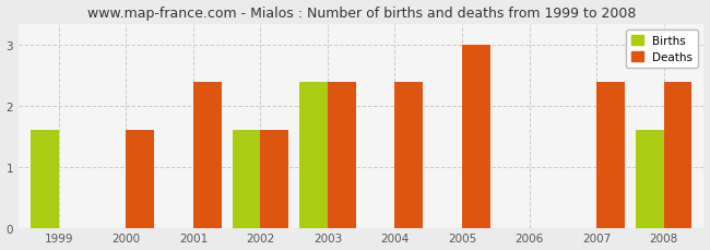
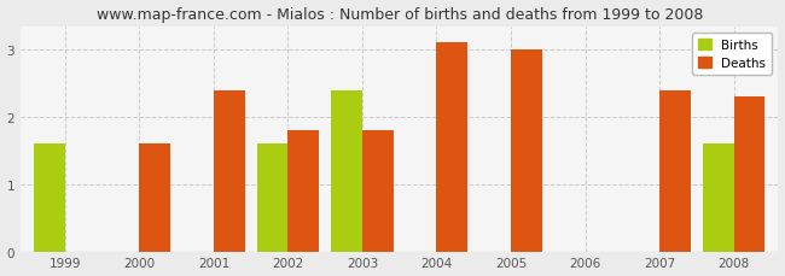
Deaths/2002: 1.6 -> 1.8
Deaths/2003: 2.4 -> 1.8
Deaths/2004: 2.4 -> 3.1
Deaths/2008: 2.4 -> 2.3
